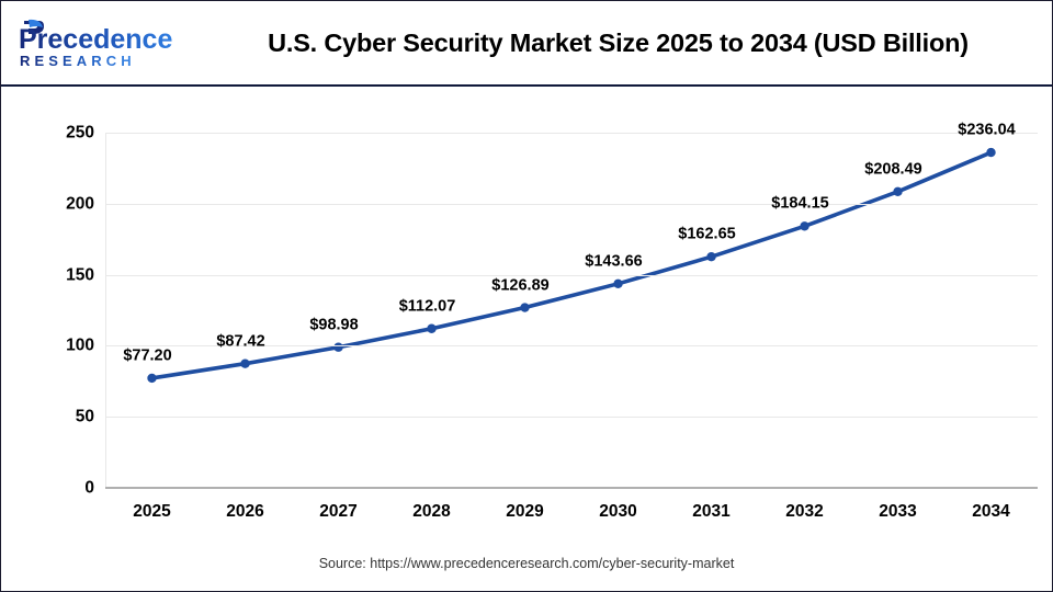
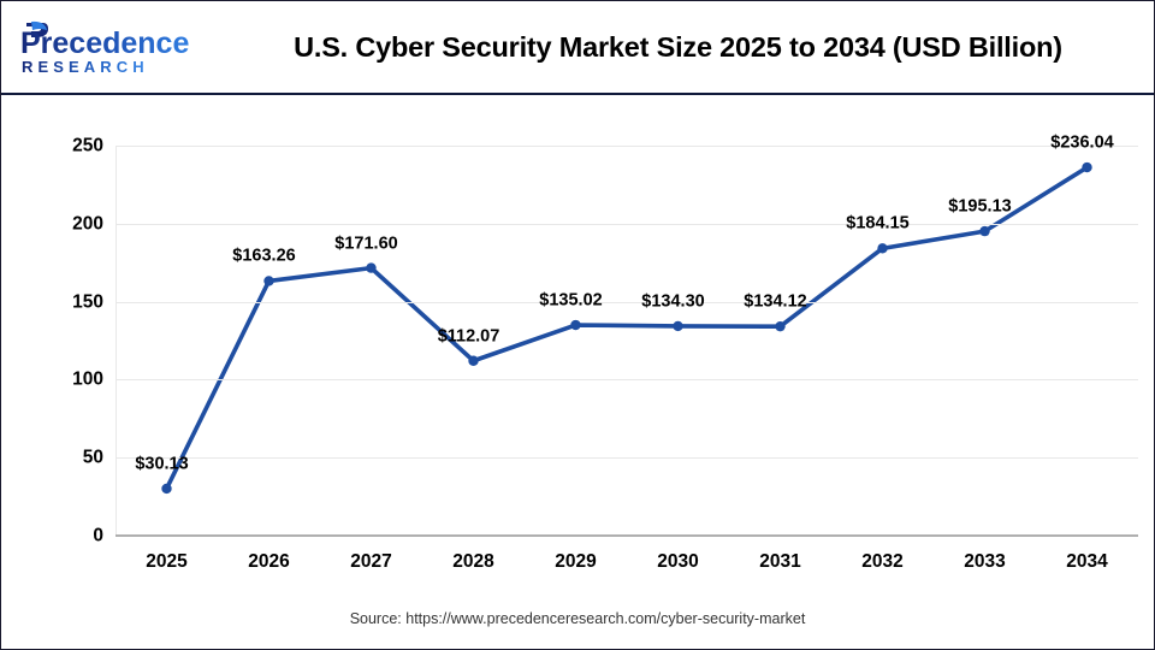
2025: $77.20 -> $30.13
2026: $87.42 -> $163.26
2027: $98.98 -> $171.60
2029: $126.89 -> $135.02
2030: $143.66 -> $134.30
2031: $162.65 -> $134.12
2033: $208.49 -> $195.13
